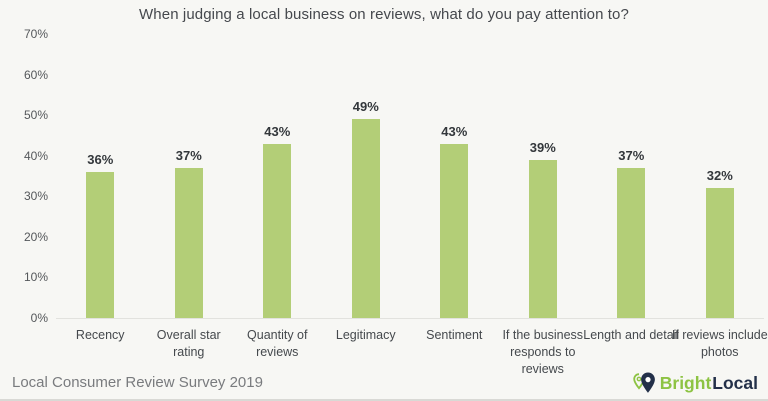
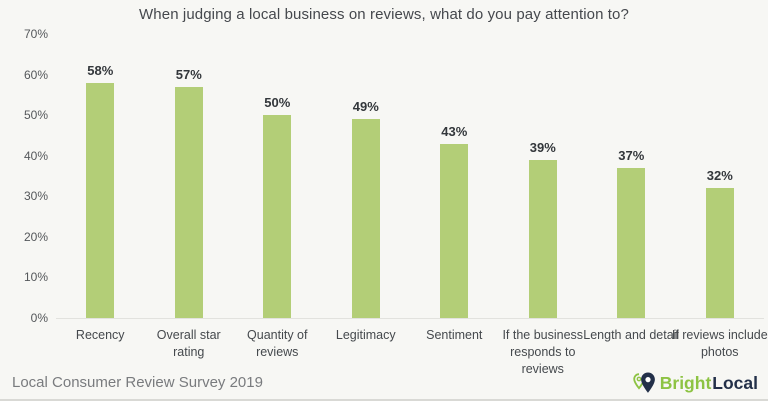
Recency: 36% -> 58%
Overall star rating: 37% -> 57%
Quantity of reviews: 43% -> 50%
